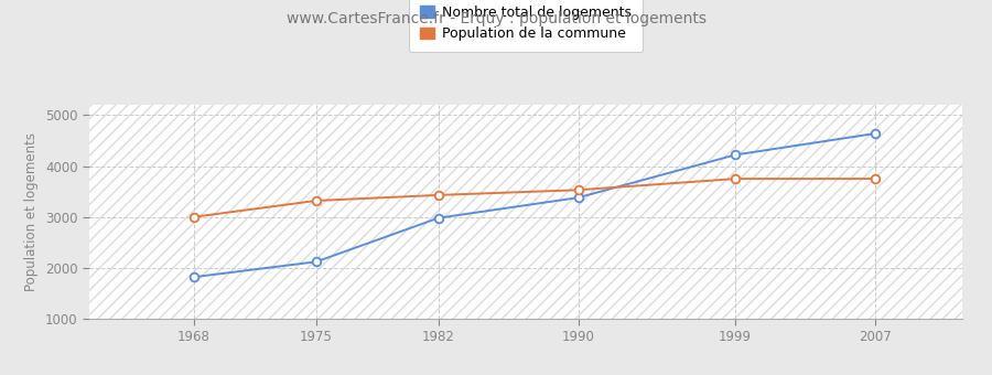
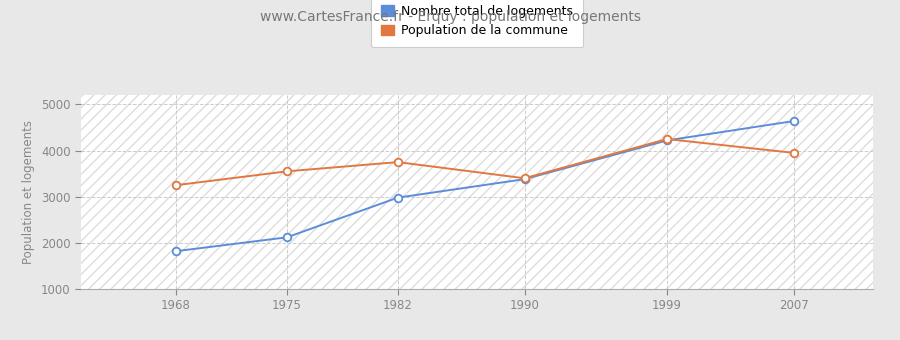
Population de la commune/1968: 3000 -> 3250
Population de la commune/1975: 3320 -> 3550
Population de la commune/1982: 3430 -> 3750
Population de la commune/1990: 3530 -> 3400
Population de la commune/1999: 3750 -> 4250
Population de la commune/2007: 3750 -> 3950
